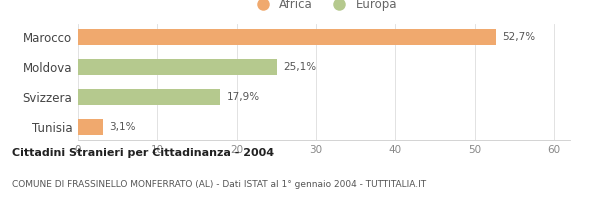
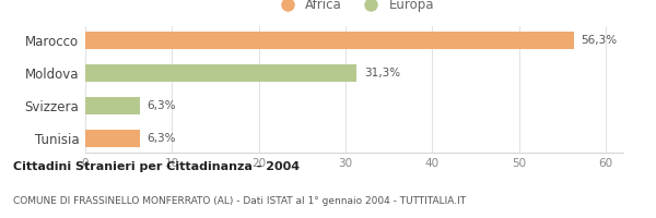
Marocco: 52,7% -> 56,3%
Moldova: 25,1% -> 31,3%
Svizzera: 17,9% -> 6,3%
Tunisia: 3,1% -> 6,3%
